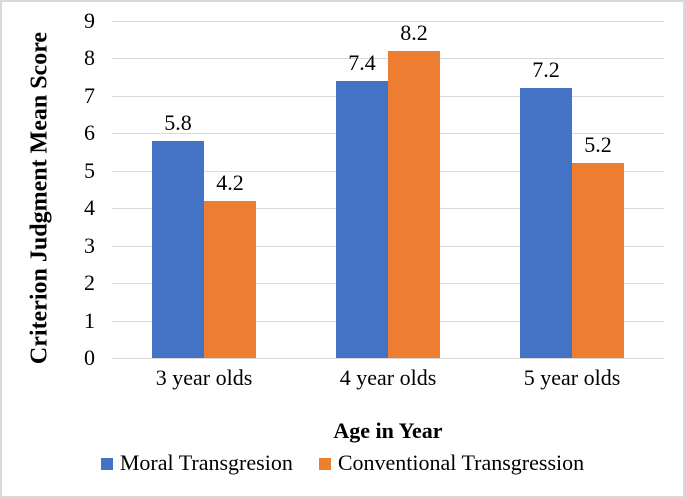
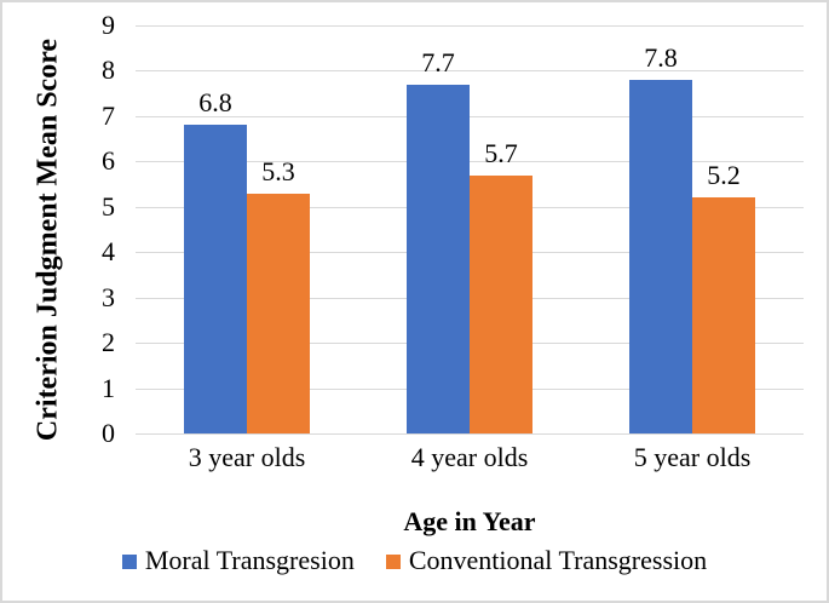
Moral Transgresion/3 year olds: 5.8 -> 6.8
Conventional Transgression/3 year olds: 4.2 -> 5.3
Moral Transgresion/4 year olds: 7.4 -> 7.7
Conventional Transgression/4 year olds: 8.2 -> 5.7
Moral Transgresion/5 year olds: 7.2 -> 7.8
